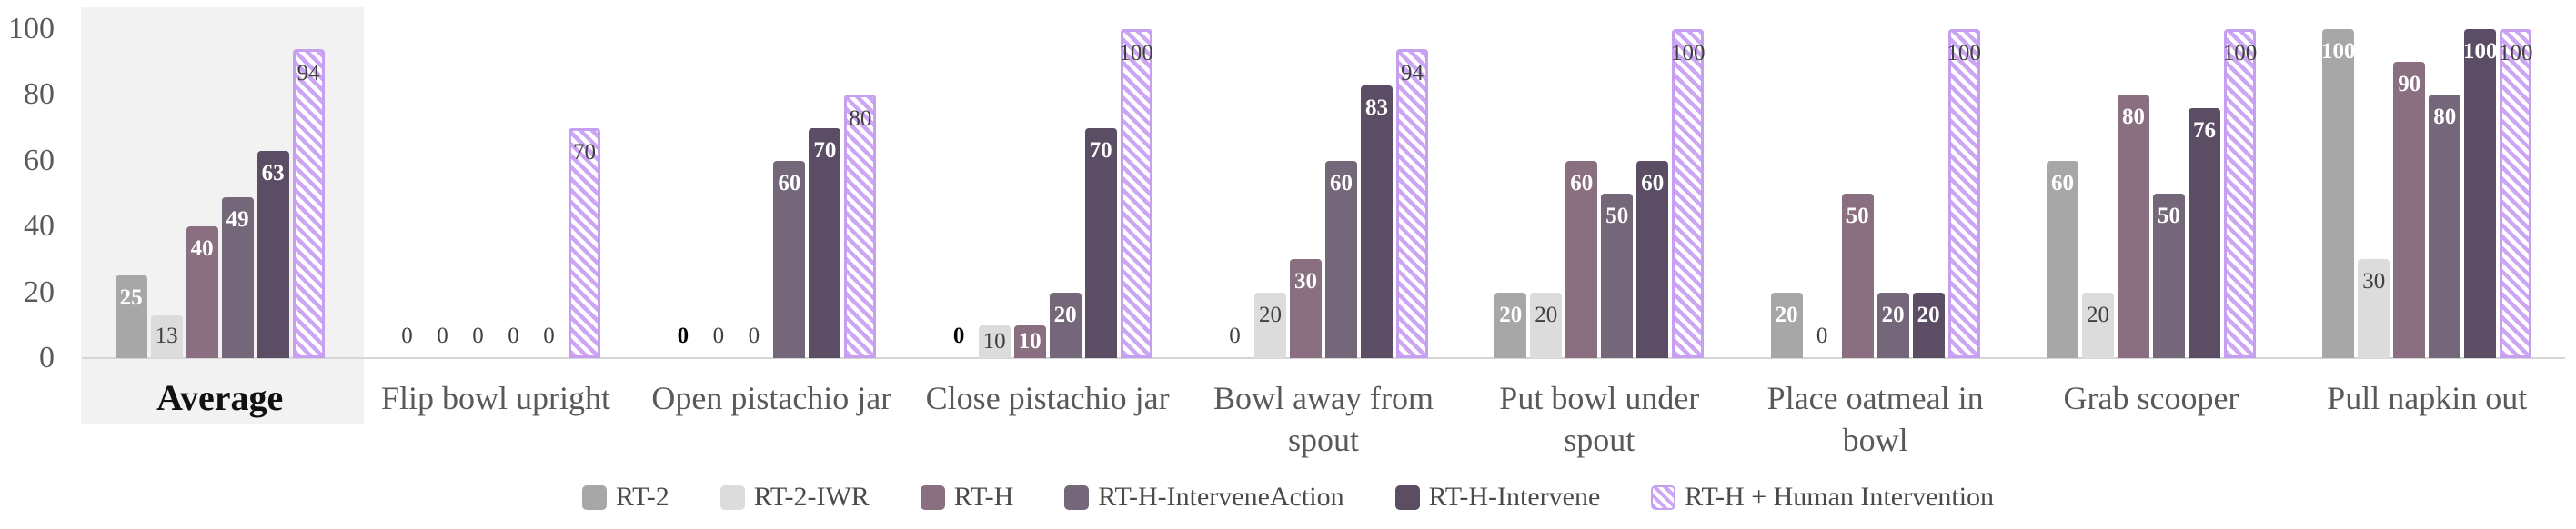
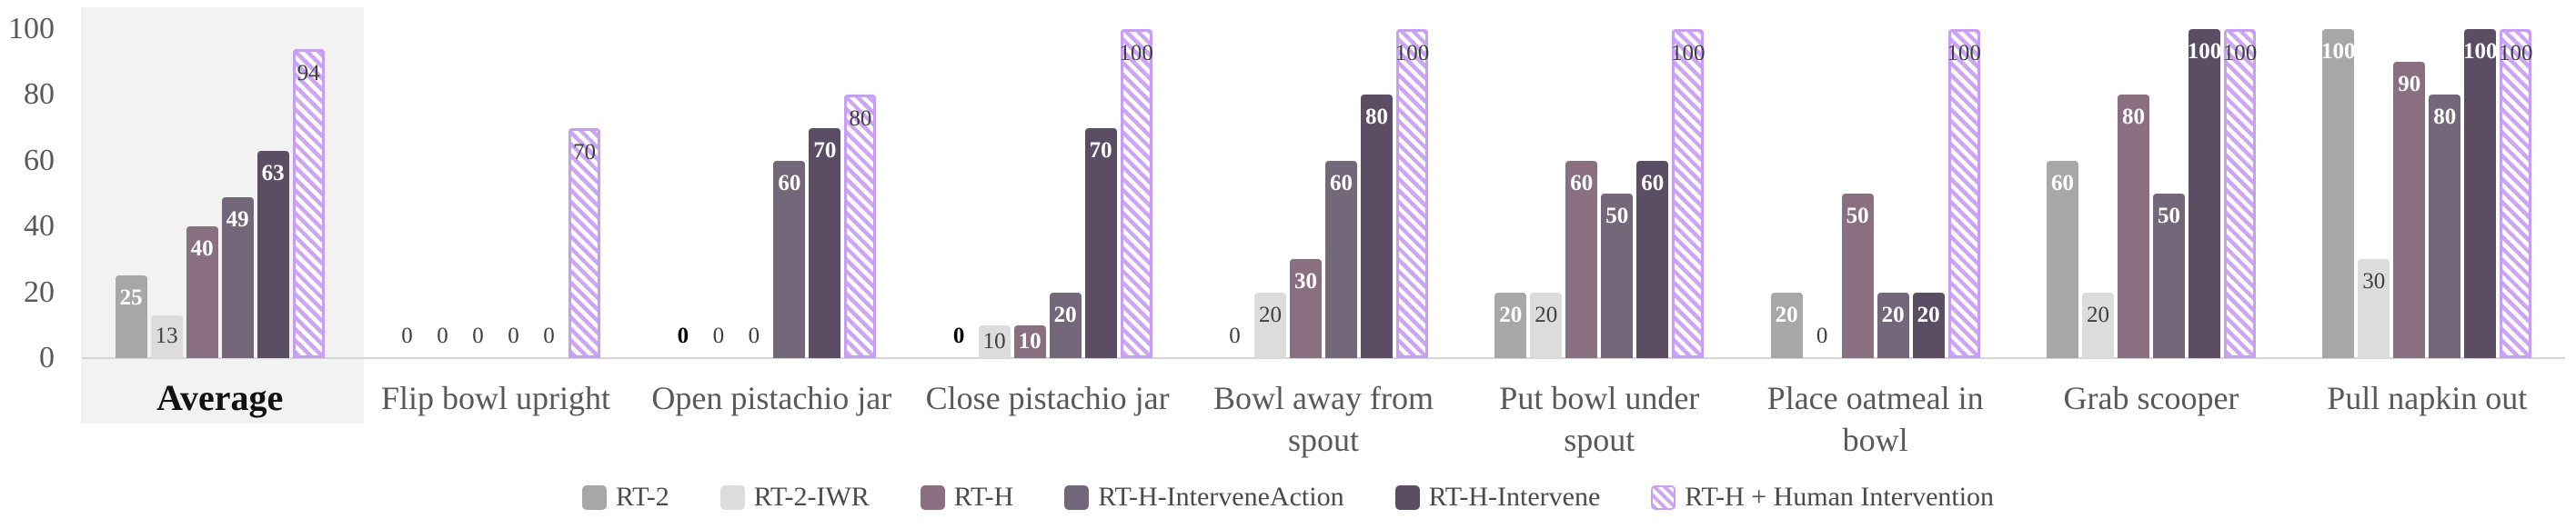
RT-H-Intervene/Bowl away from spout: 83 -> 80
RT-H + Human Intervention/Bowl away from spout: 94 -> 100
RT-H-Intervene/Grab scooper: 76 -> 100
